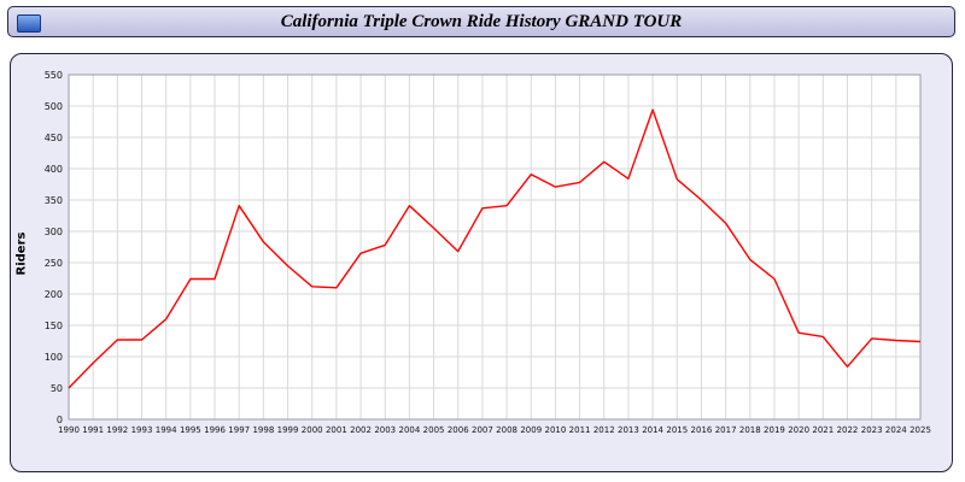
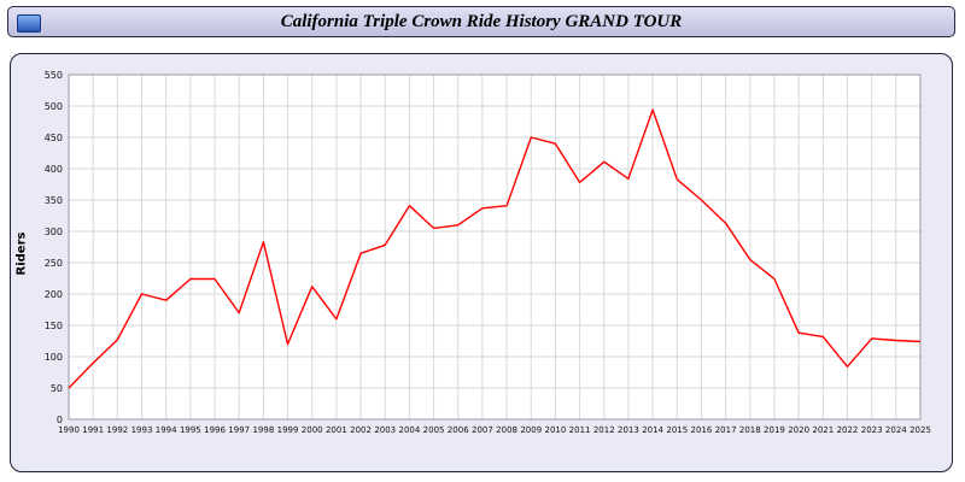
1993: 130 -> 200
1994: 160 -> 190
1997: 340 -> 170
1999: 240 -> 120
2001: 210 -> 160
2006: 270 -> 310
2009: 390 -> 450
2010: 370 -> 440
